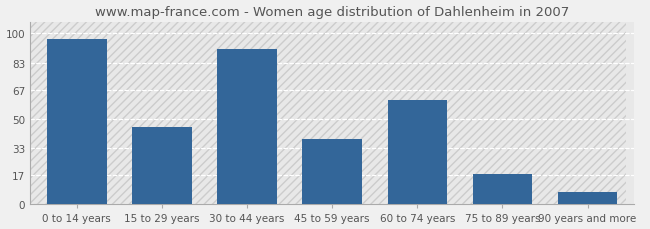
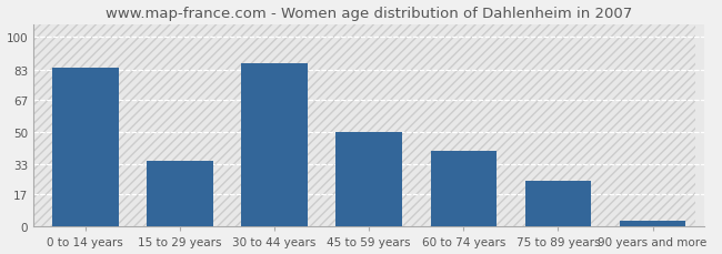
0 to 14 years: 97 -> 84
15 to 29 years: 45 -> 35
30 to 44 years: 91 -> 86
45 to 59 years: 38 -> 50
60 to 74 years: 61 -> 40
75 to 89 years: 18 -> 24
90 years and more: 7 -> 3
